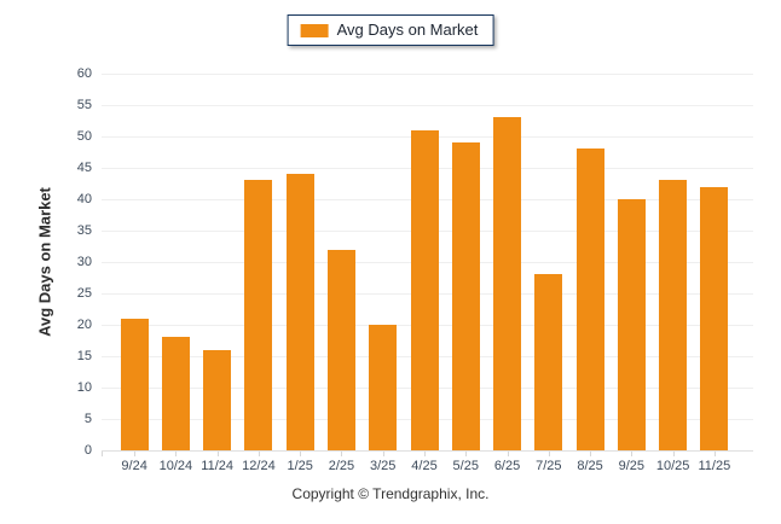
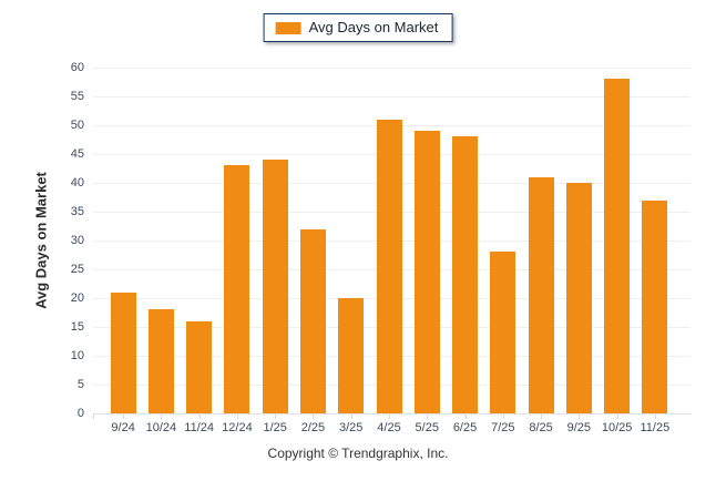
6/25: 53 -> 48
8/25: 48 -> 41
10/25: 43 -> 58
11/25: 42 -> 37
